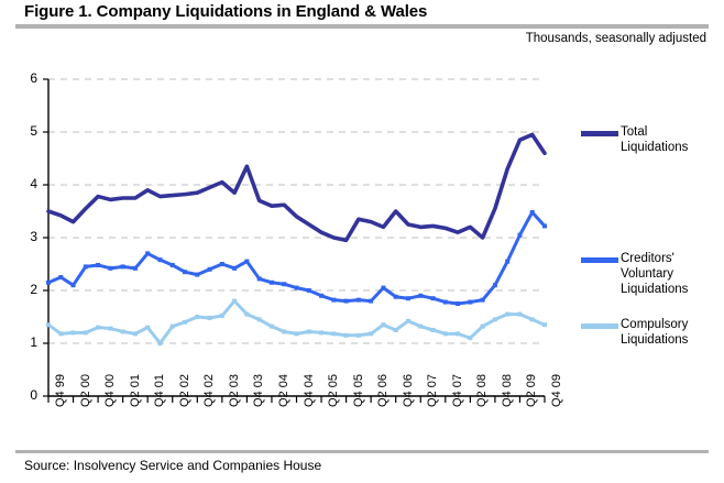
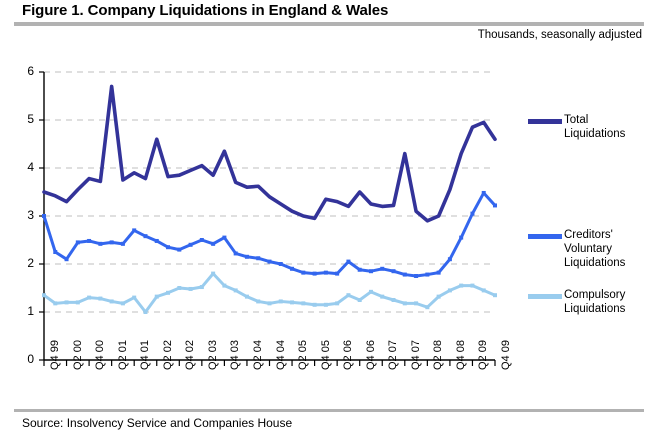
Creditors' Voluntary Liquidations/Q4 99: 2.1 -> 3.0
Total Liquidations/Q2 01: 3.8 -> 5.7
Total Liquidations/Q2 02: 3.8 -> 4.6
Total Liquidations/Q4 07: 3.2 -> 4.3
Total Liquidations/Q2 08: 3.2 -> 2.9
